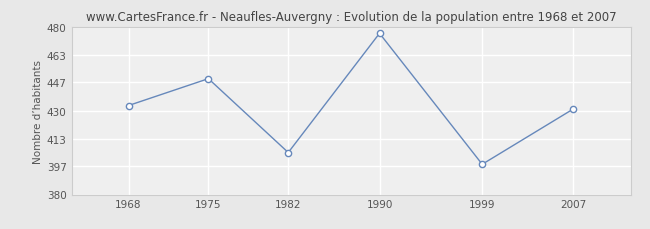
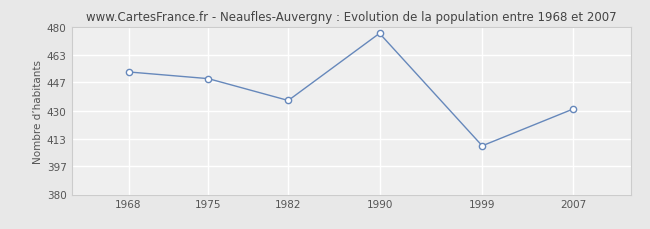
1968: 433 -> 453
1982: 405 -> 436
1999: 398 -> 409
